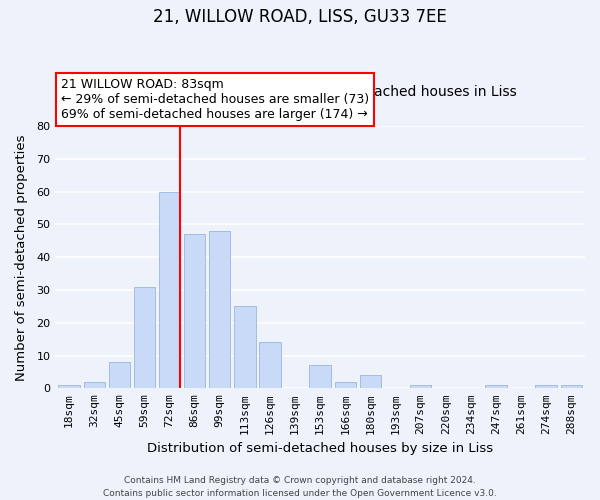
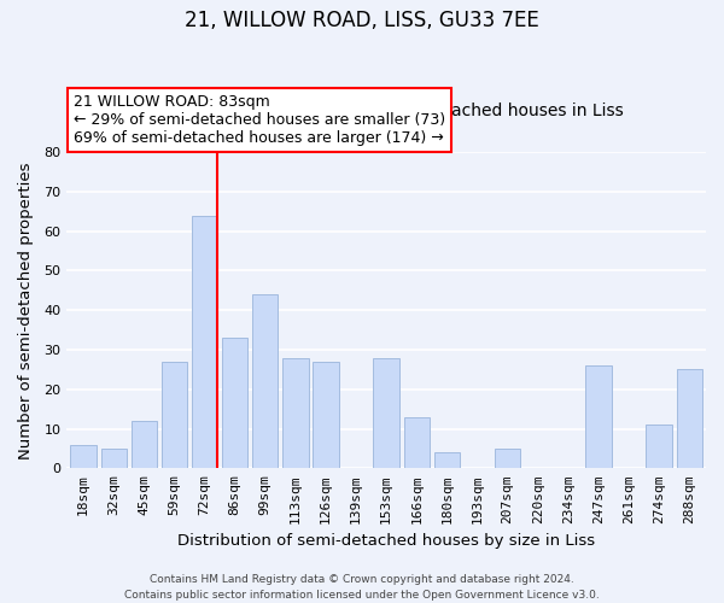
18sqm: 1 -> 6
32sqm: 2 -> 5
45sqm: 8 -> 12
59sqm: 31 -> 27
72sqm: 60 -> 64
86sqm: 47 -> 33
99sqm: 48 -> 44
113sqm: 25 -> 28
126sqm: 14 -> 27
153sqm: 7 -> 28
166sqm: 2 -> 13
207sqm: 1 -> 5
247sqm: 1 -> 26
274sqm: 1 -> 11
288sqm: 1 -> 25
